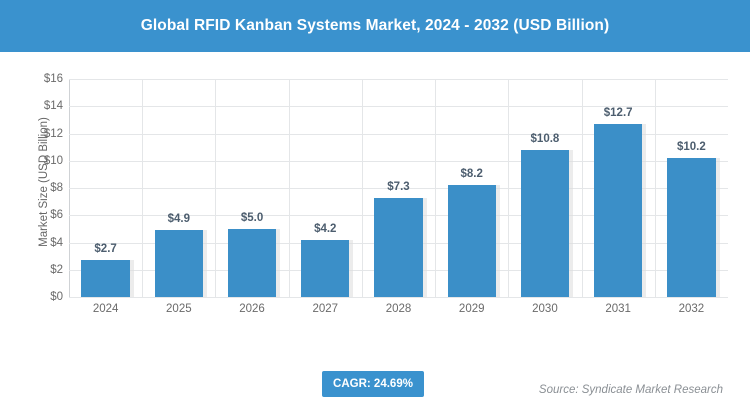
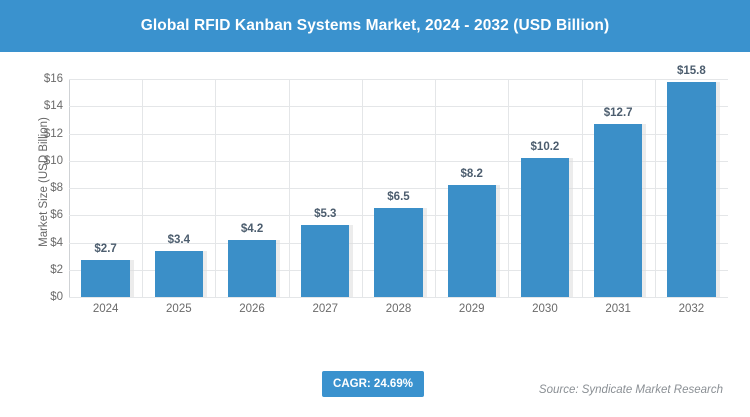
2025: $4.9 -> $3.4
2026: $5.0 -> $4.2
2027: $4.2 -> $5.3
2028: $7.3 -> $6.5
2030: $10.8 -> $10.2
2032: $10.2 -> $15.8
